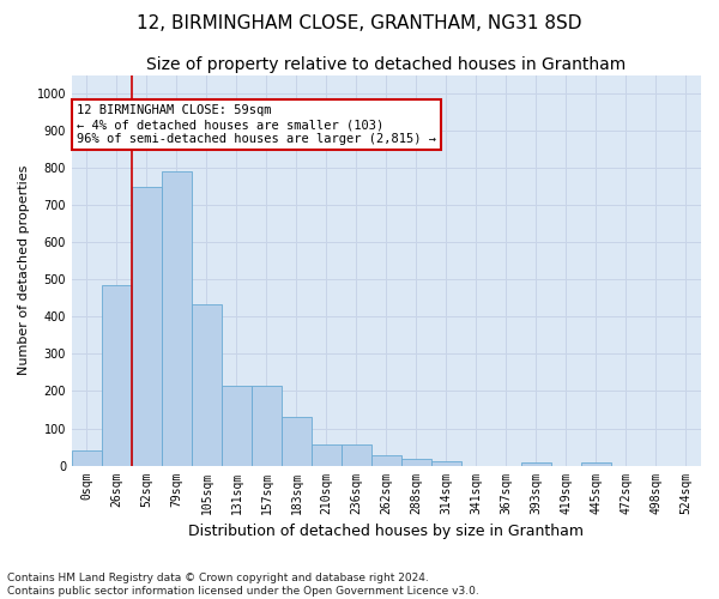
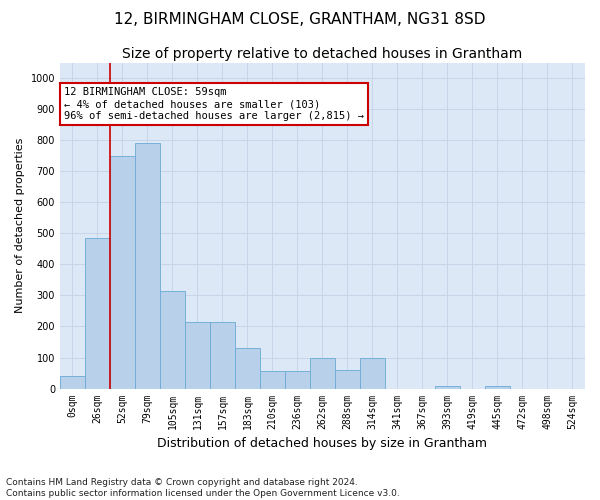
105sqm: 435 -> 315
262sqm: 27 -> 100
288sqm: 18 -> 60
314sqm: 11 -> 100
